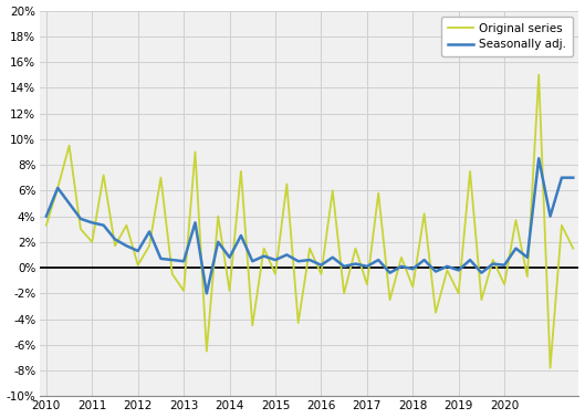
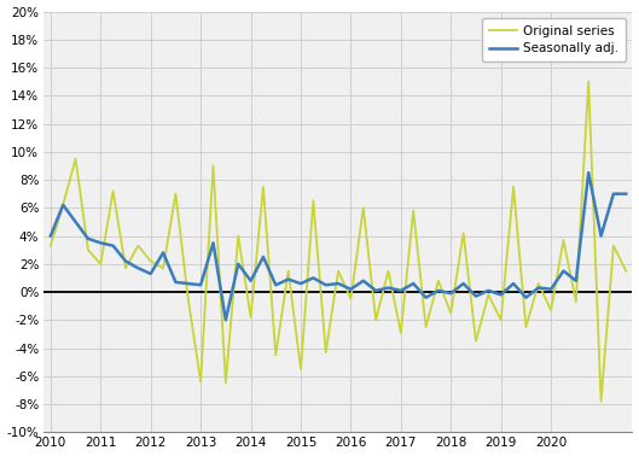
Original series/2012: 0.2% -> 2.2%
Original series/2013: -1.8% -> -6.4%
Original series/2015: -0.5% -> -5.5%
Original series/2017: -1.3% -> -2.9%
